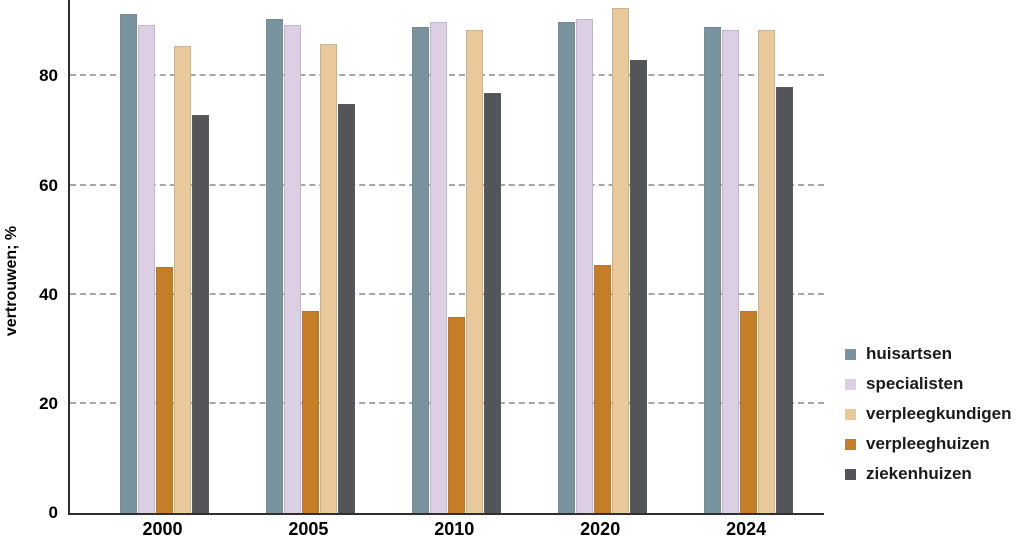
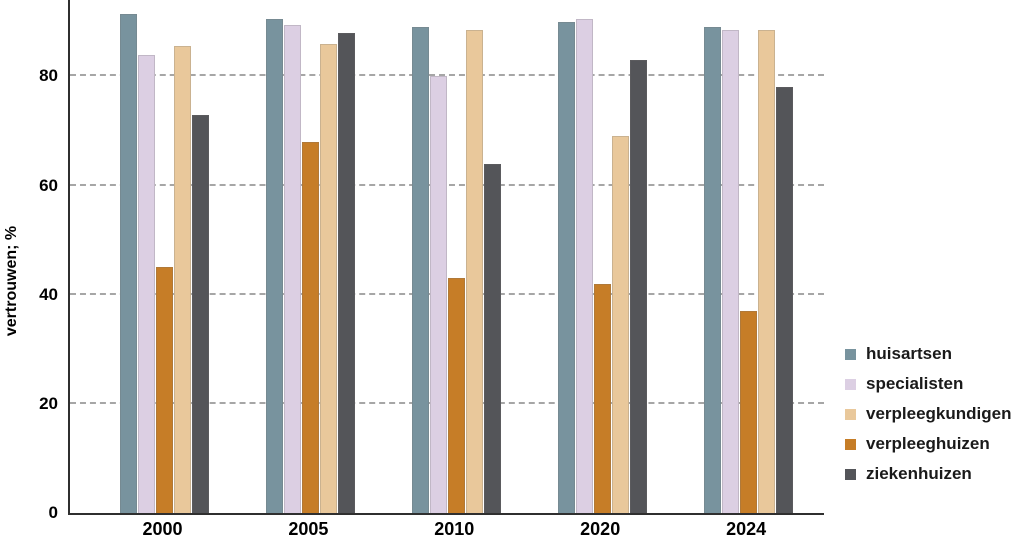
specialisten/2000: 90 -> 84
verpleeghuizen/2005: 37 -> 68
ziekenhuizen/2005: 75 -> 88
specialisten/2010: 90 -> 80
verpleeghuizen/2010: 36 -> 43
ziekenhuizen/2010: 77 -> 64
verpleegkundigen/2020: 92 -> 69
verpleeghuizen/2020: 46 -> 42
